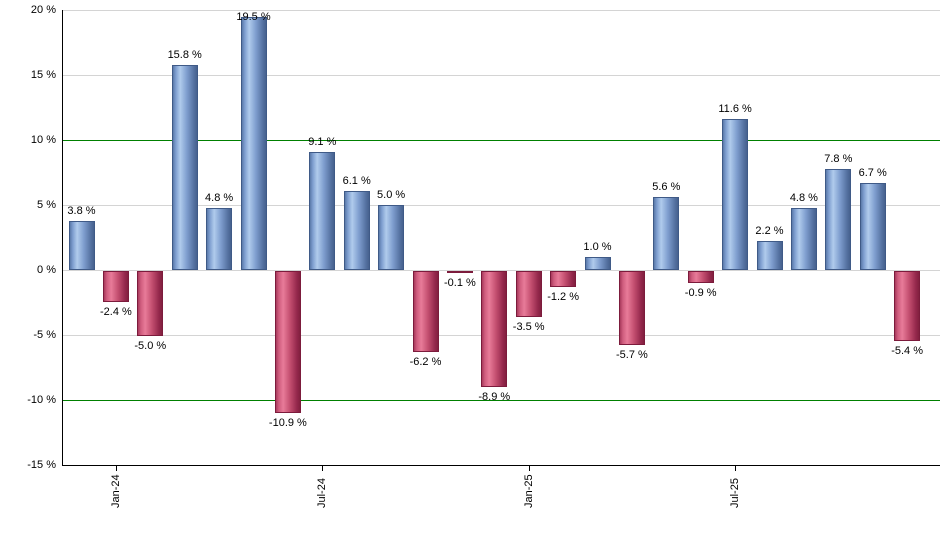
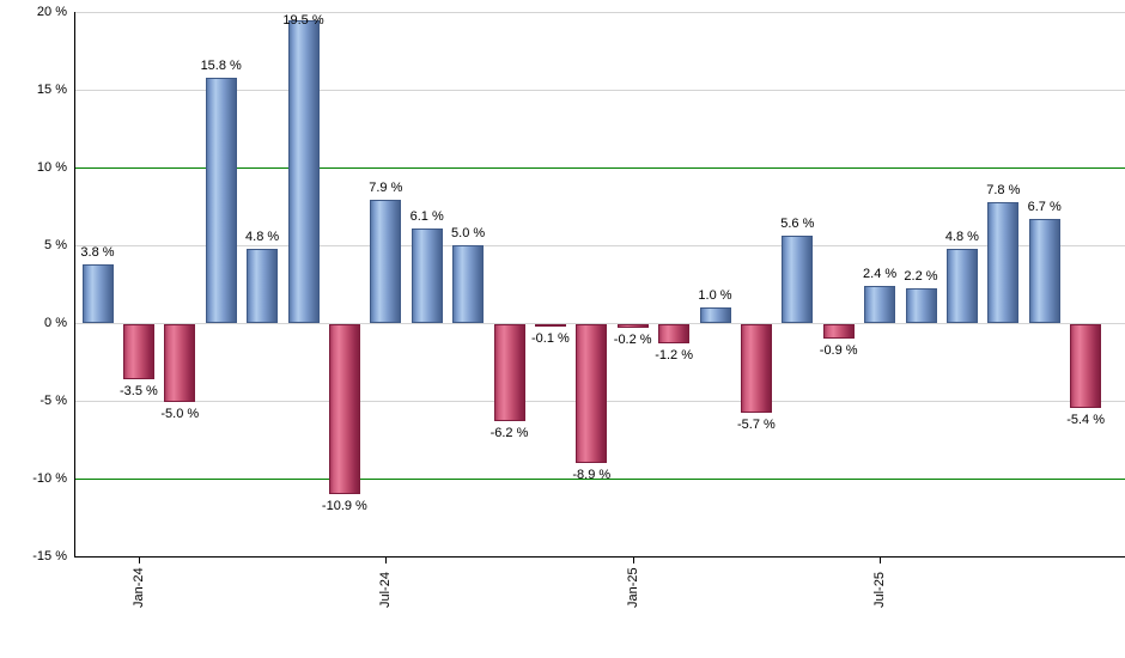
Jan-24: -2.4 -> -3.5
Jul-24: 9.1 -> 7.9
Jan-25: -3.5 -> -0.2
Jul-25: 11.6 -> 2.4
